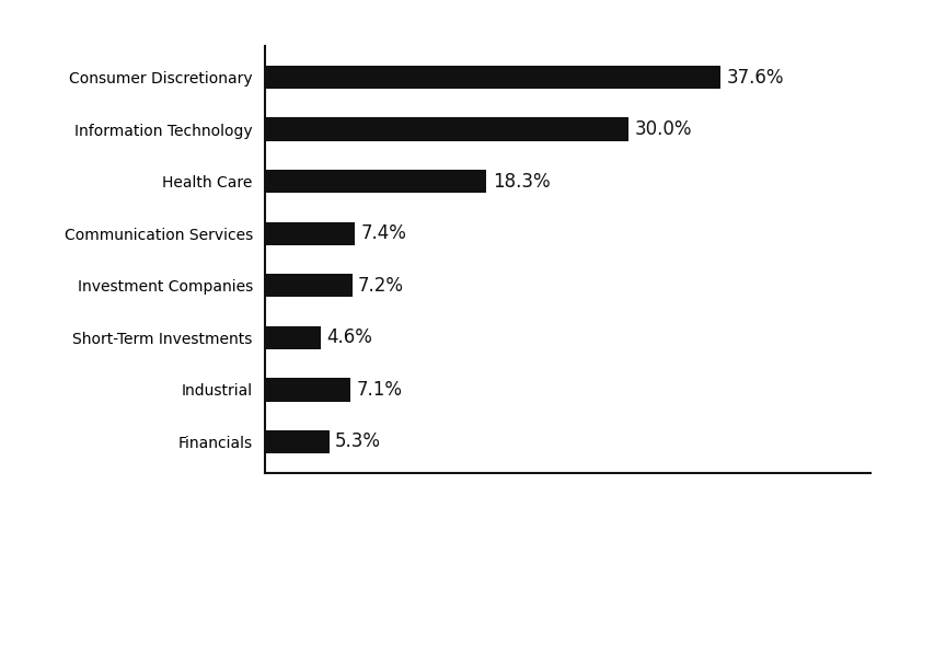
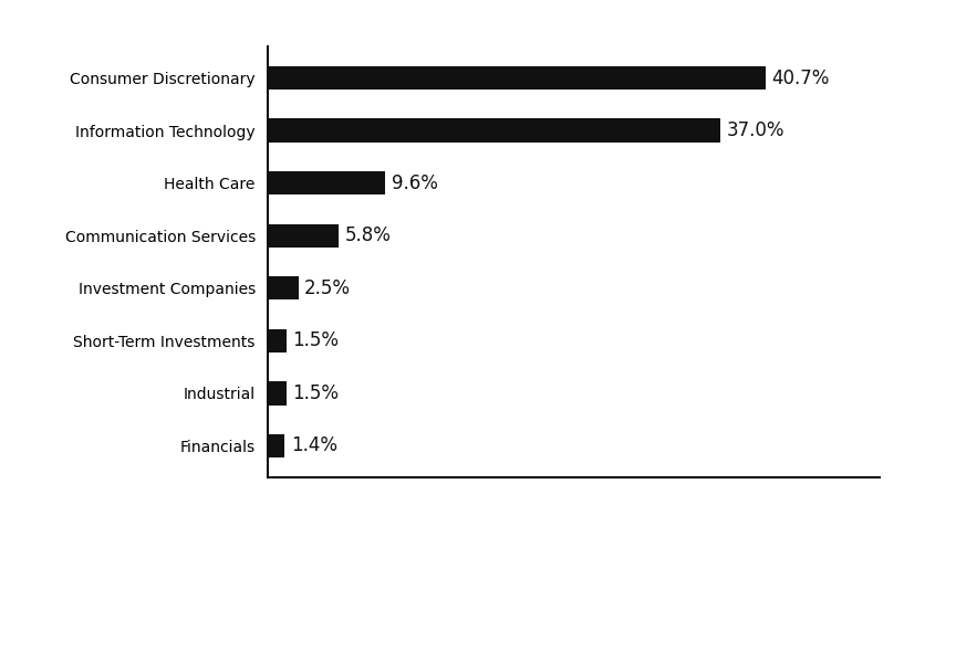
Consumer Discretionary: 37.6% -> 40.7%
Information Technology: 30.0% -> 37.0%
Health Care: 18.3% -> 9.6%
Communication Services: 7.4% -> 5.8%
Investment Companies: 7.2% -> 2.5%
Short-Term Investments: 4.6% -> 1.5%
Industrial: 7.1% -> 1.5%
Financials: 5.3% -> 1.4%
